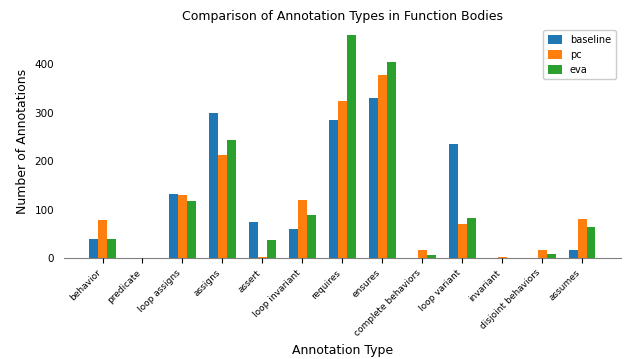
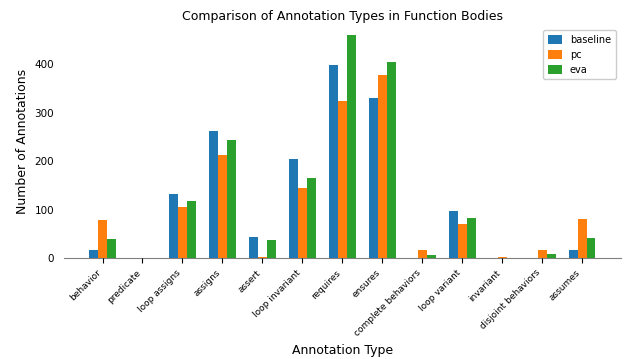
baseline/behavior: 40 -> 18
pc/loop assigns: 130 -> 106
baseline/assigns: 300 -> 263
baseline/assert: 75 -> 45
baseline/loop invariant: 60 -> 204
pc/loop invariant: 120 -> 146
eva/loop invariant: 90 -> 166
baseline/requires: 285 -> 398
baseline/loop variant: 235 -> 97
eva/assumes: 65 -> 43
